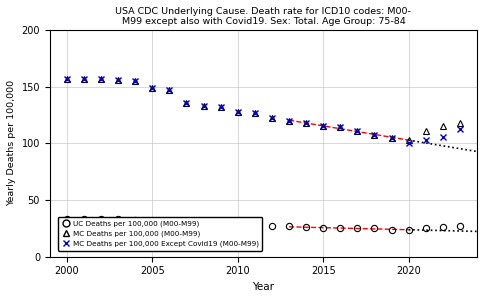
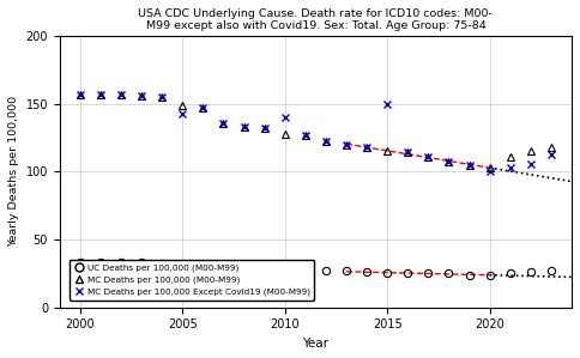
MC Deaths per 100,000 Except Covid19 (M00-M99)/2005: 149 -> 143
MC Deaths per 100,000 Except Covid19 (M00-M99)/2010: 128 -> 140
MC Deaths per 100,000 Except Covid19 (M00-M99)/2015: 115 -> 150
